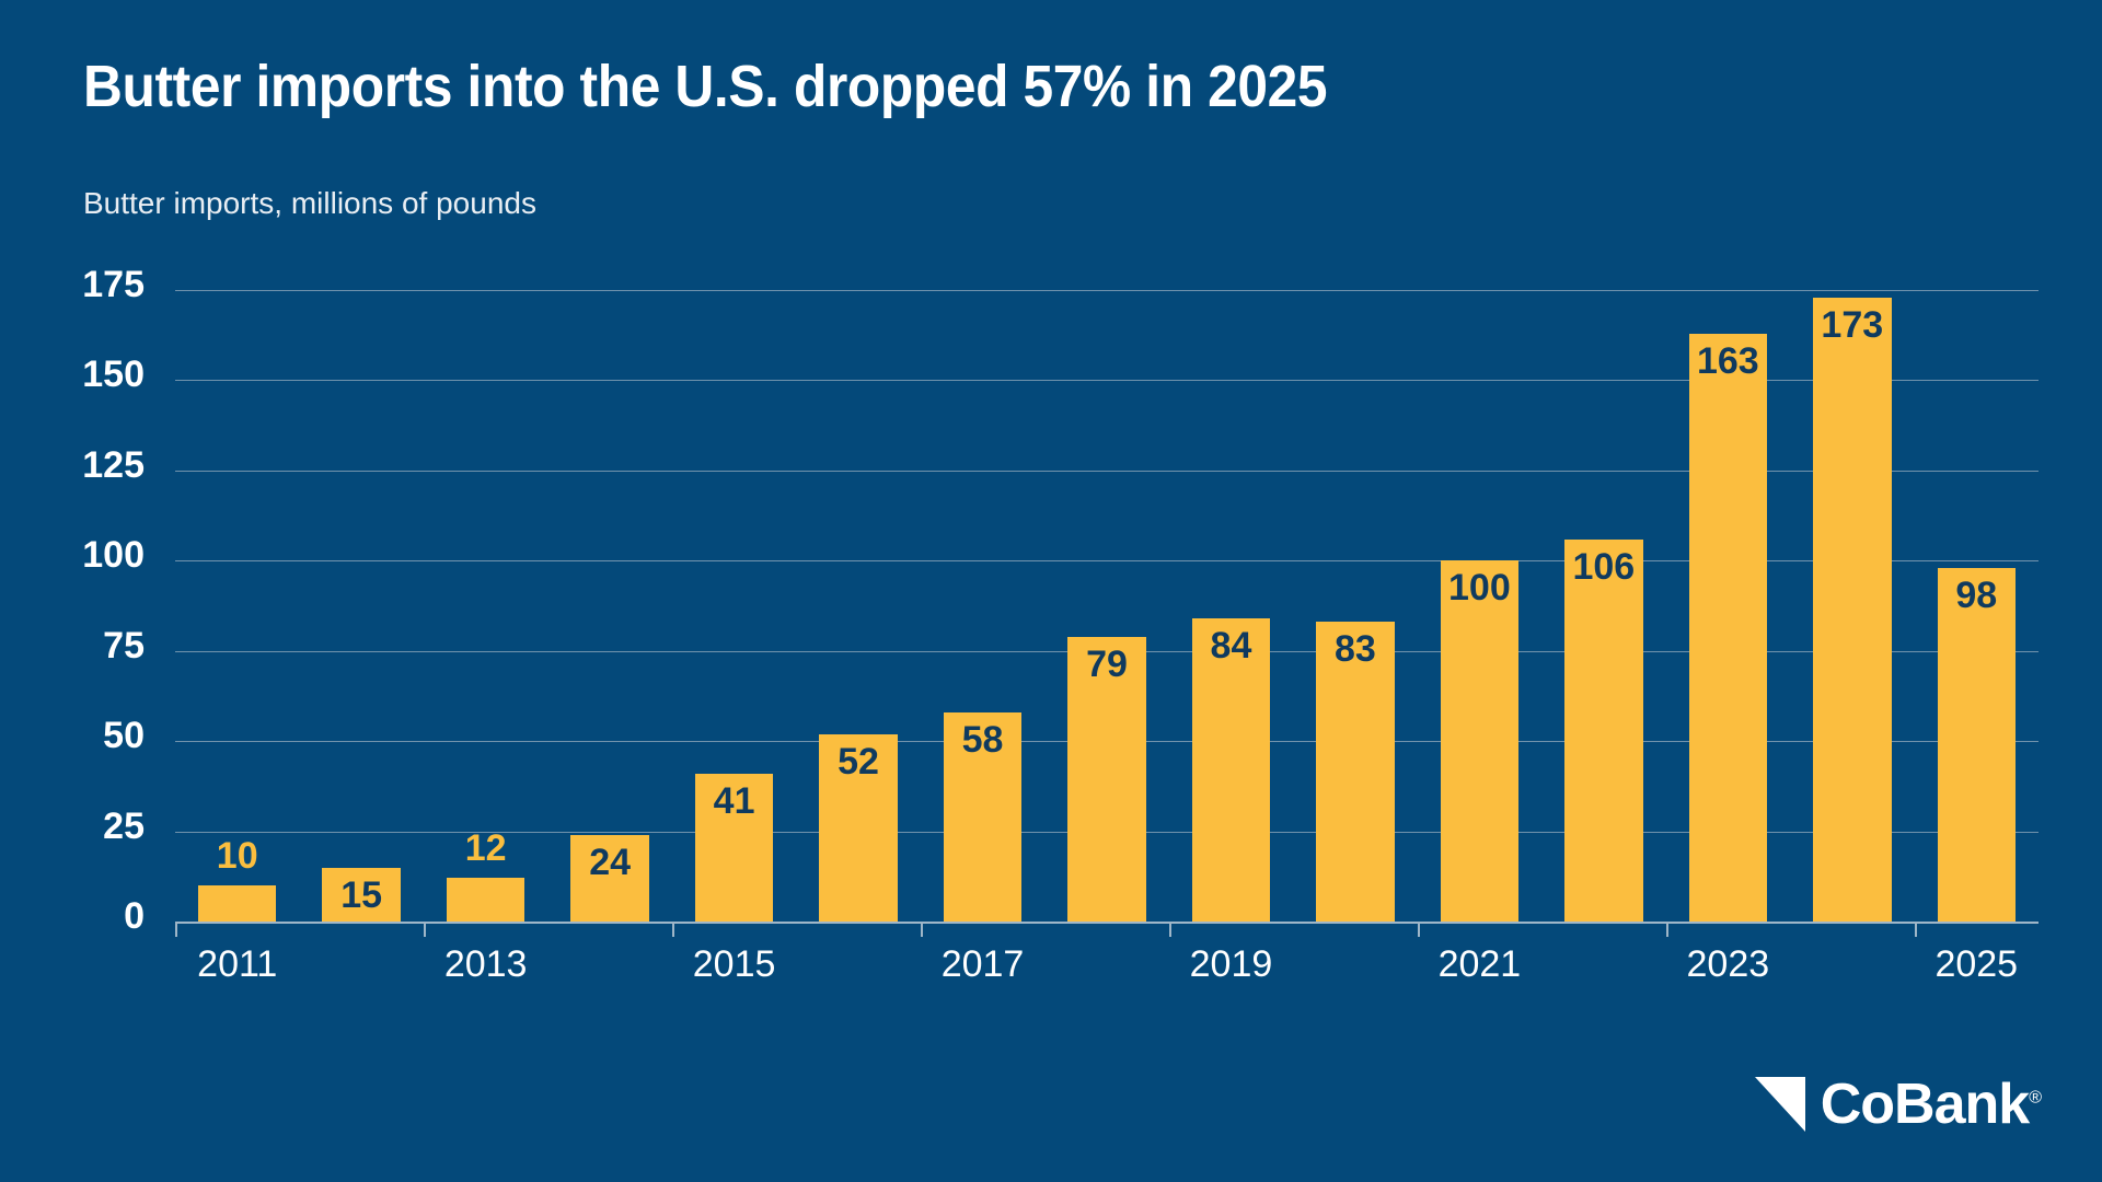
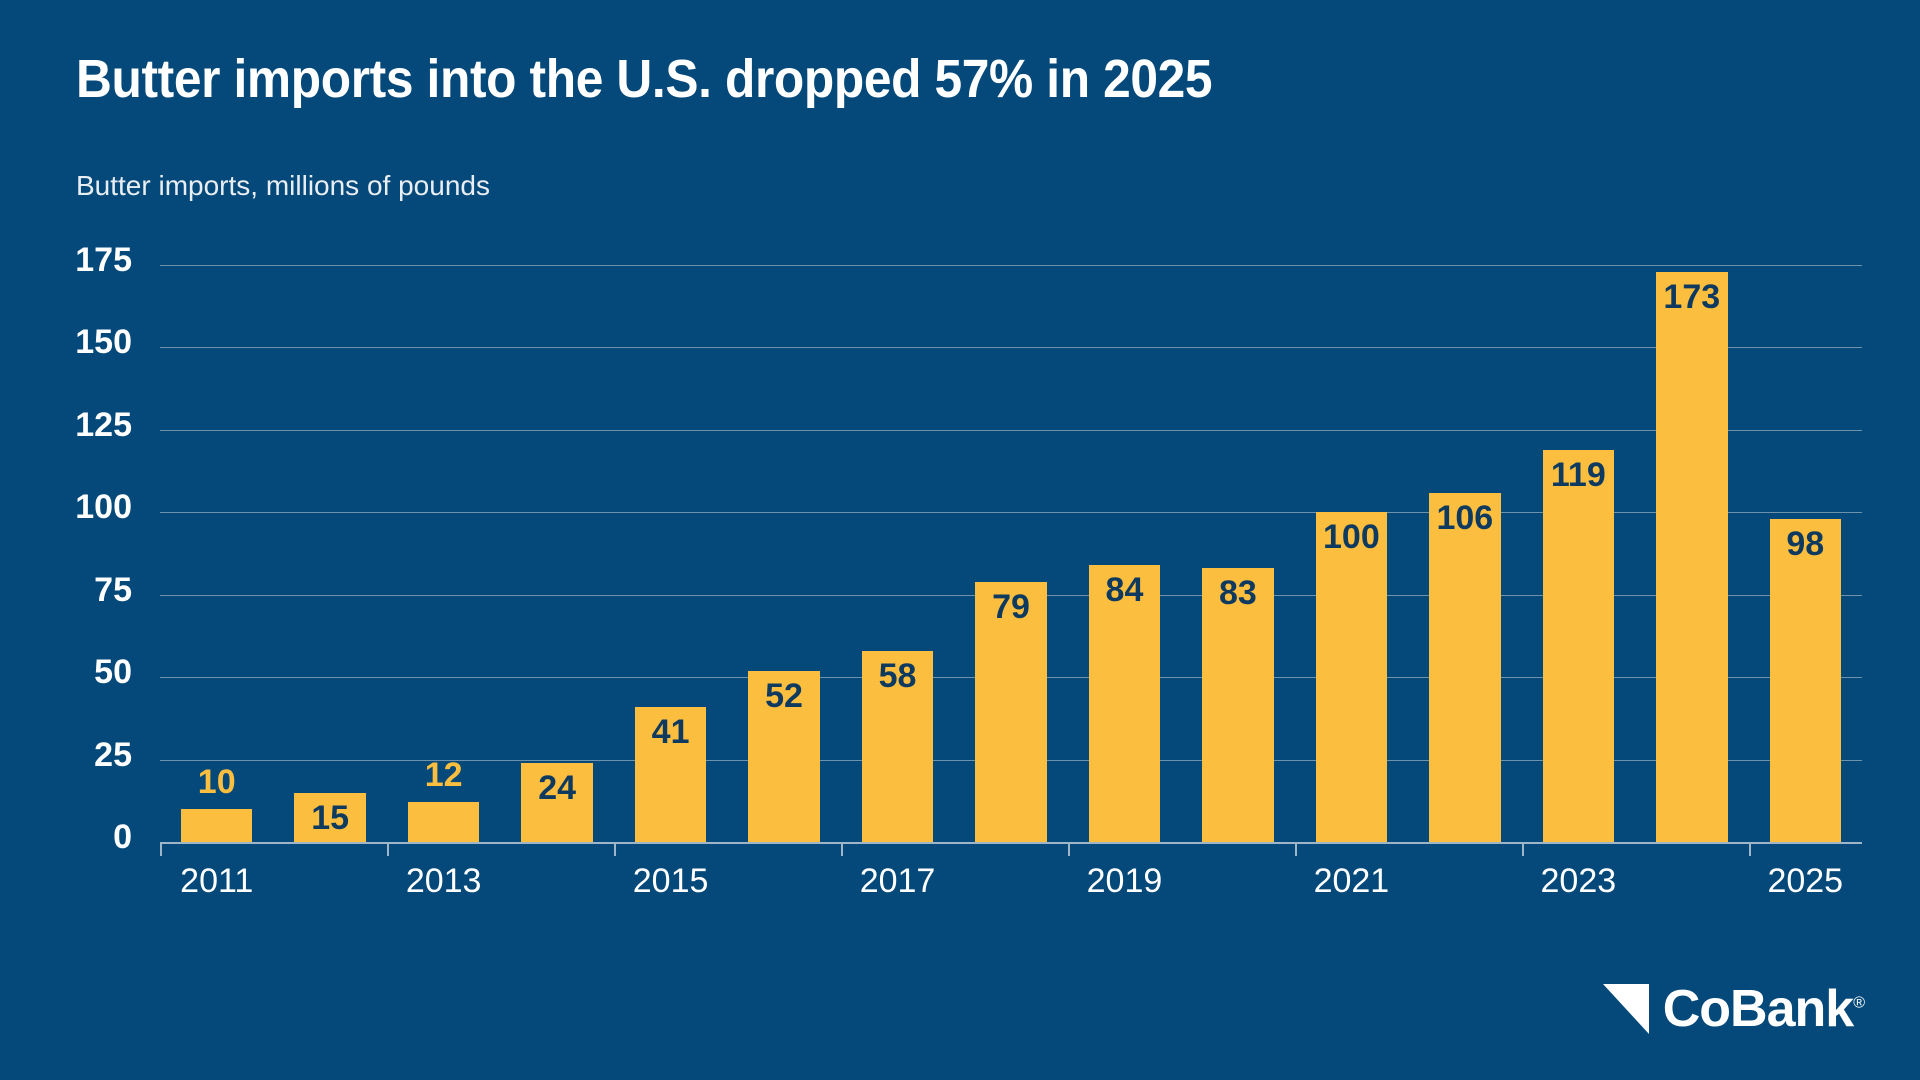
2023: 163 -> 119
